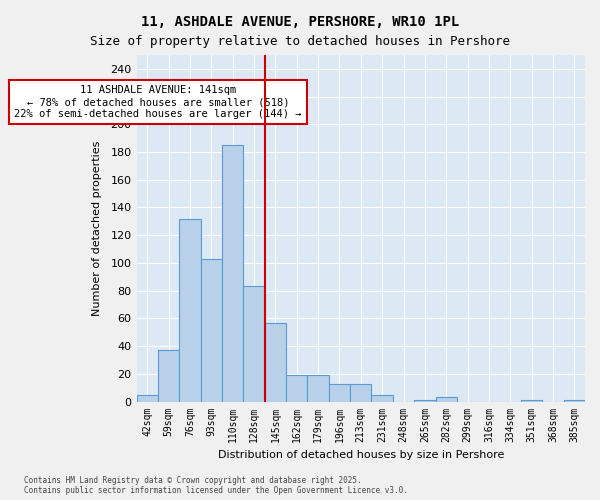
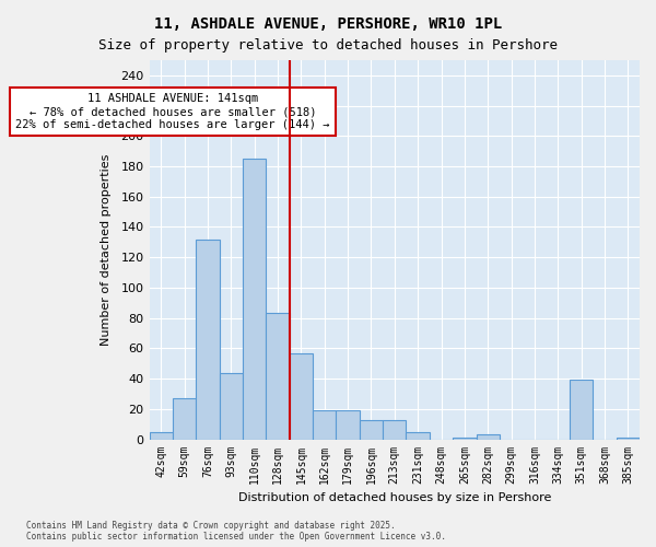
59sqm: 37 -> 27
93sqm: 103 -> 44
351sqm: 1 -> 39
